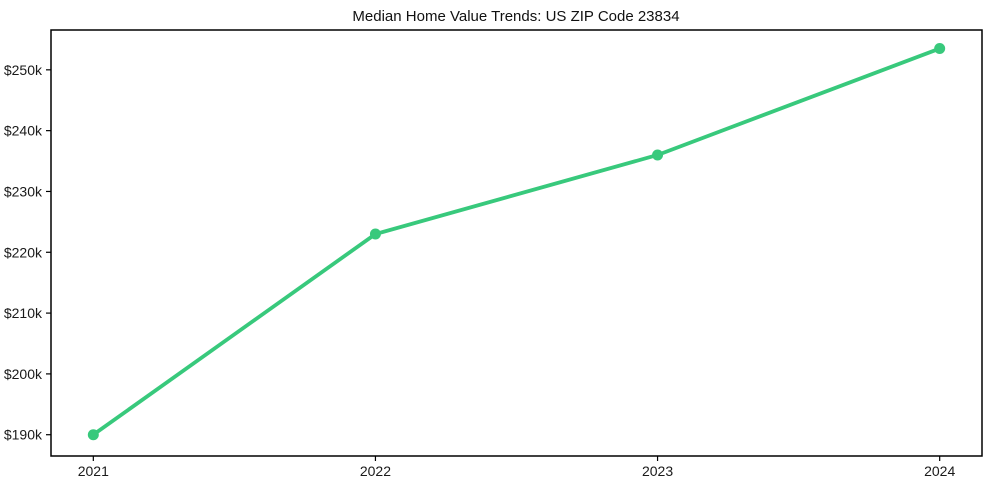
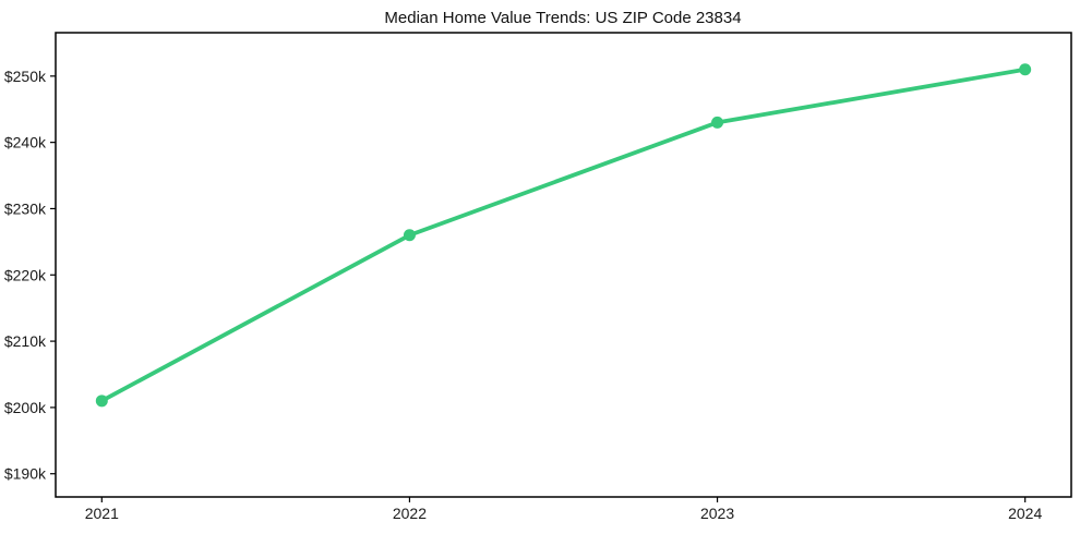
2021: $190k -> $201k
2022: $223k -> $226k
2023: $236k -> $243k
2024: $254k -> $251k
